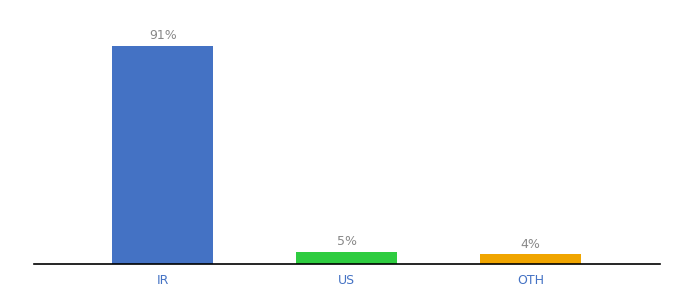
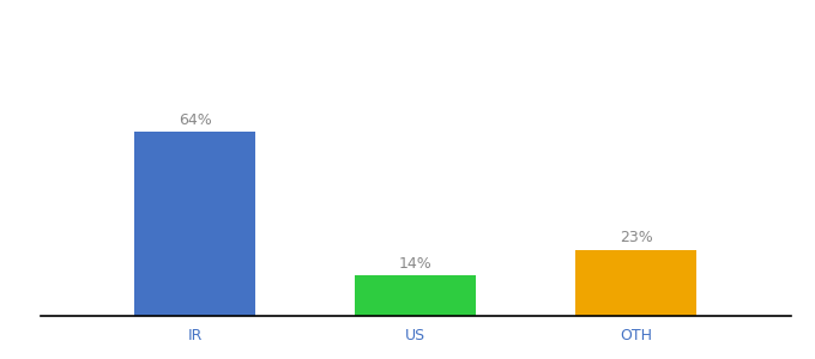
IR: 91% -> 64%
US: 5% -> 14%
OTH: 4% -> 23%
